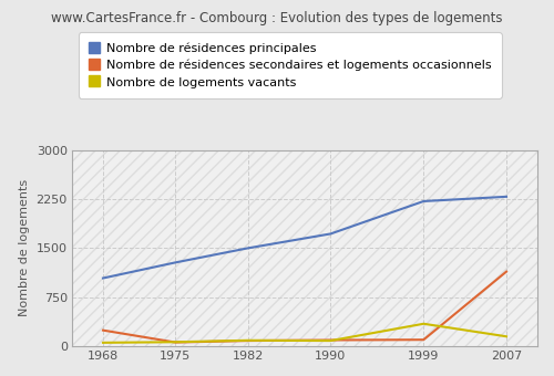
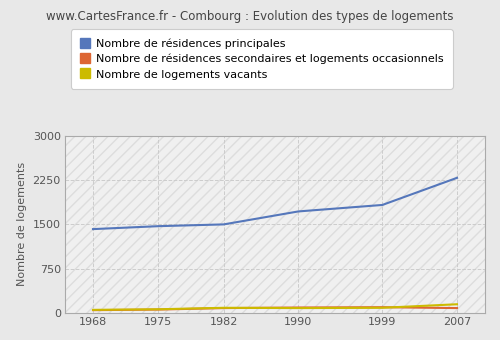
Nombre de résidences principales/1968: 1040 -> 1420
Nombre de résidences secondaires et logements occasionnels/1968: 240 -> 40
Nombre de résidences principales/1975: 1280 -> 1470
Nombre de résidences principales/1999: 2220 -> 1830
Nombre de logements vacants/1999: 340 -> 80
Nombre de résidences secondaires et logements occasionnels/2007: 1140 -> 80
